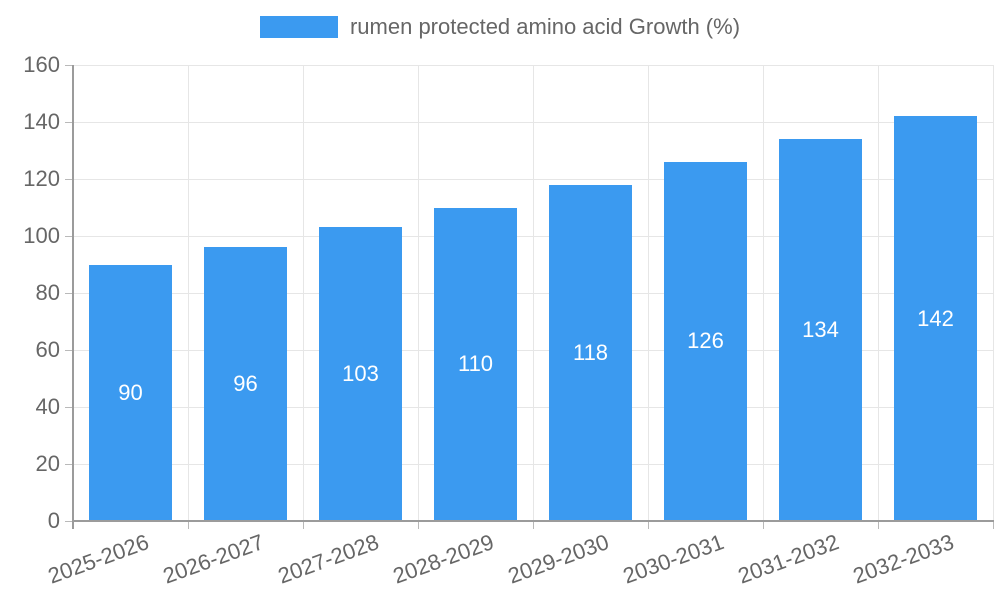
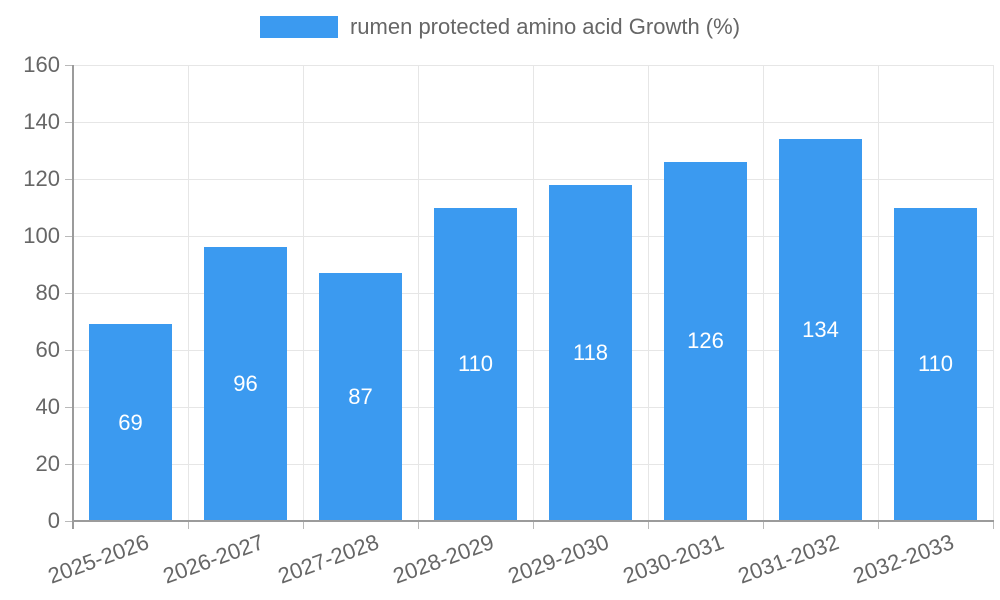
2025-2026: 90 -> 69
2027-2028: 103 -> 87
2032-2033: 142 -> 110
